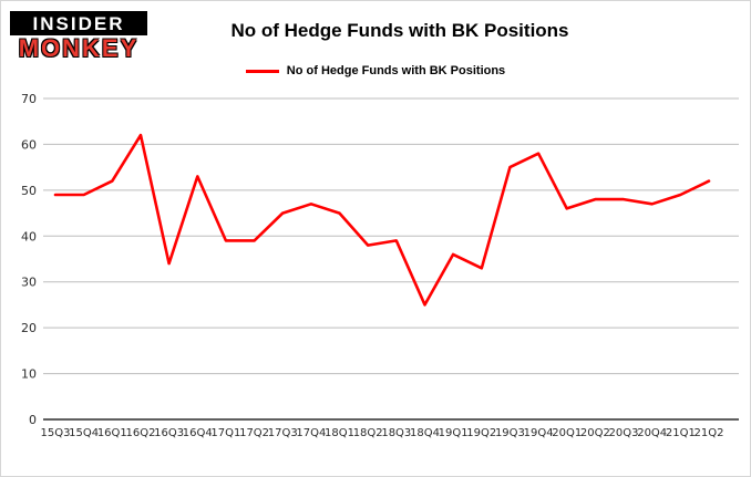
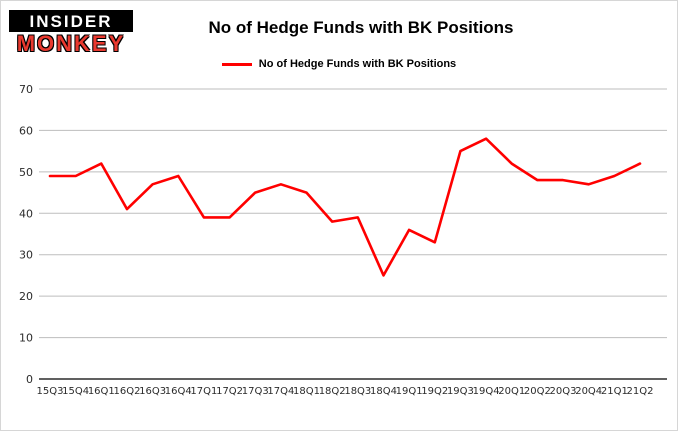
16Q2: 62 -> 41
16Q3: 34 -> 47
16Q4: 53 -> 49
20Q1: 46 -> 52
